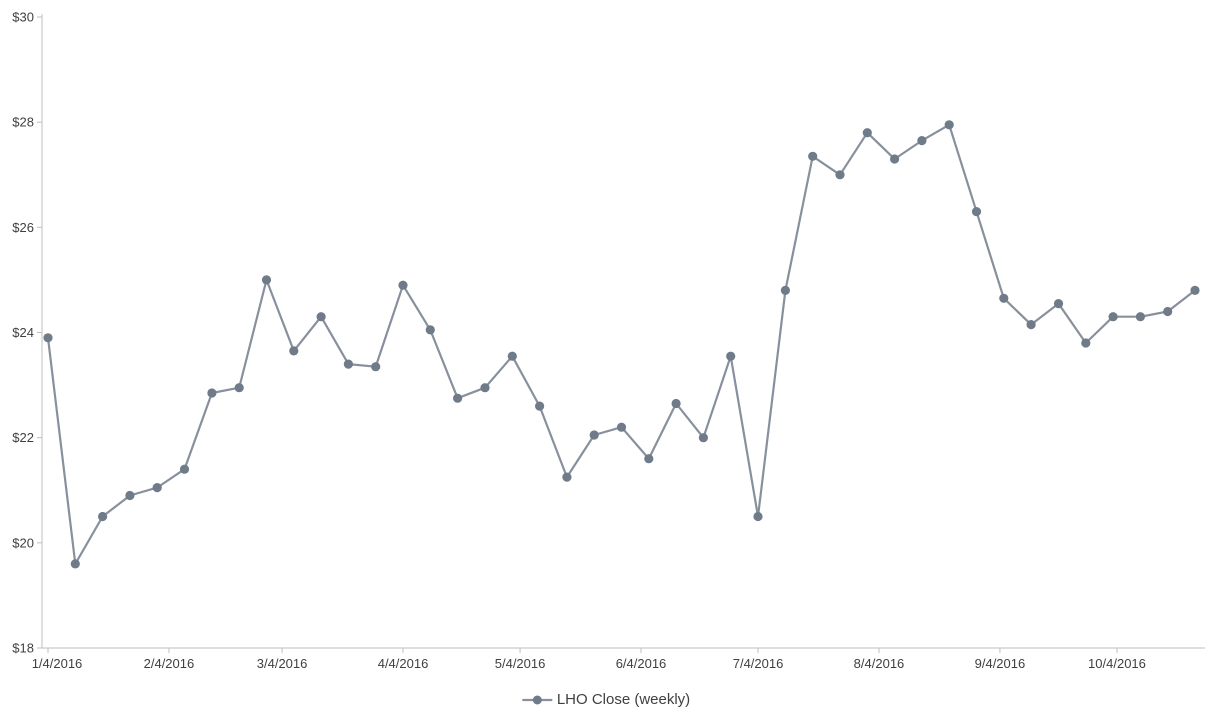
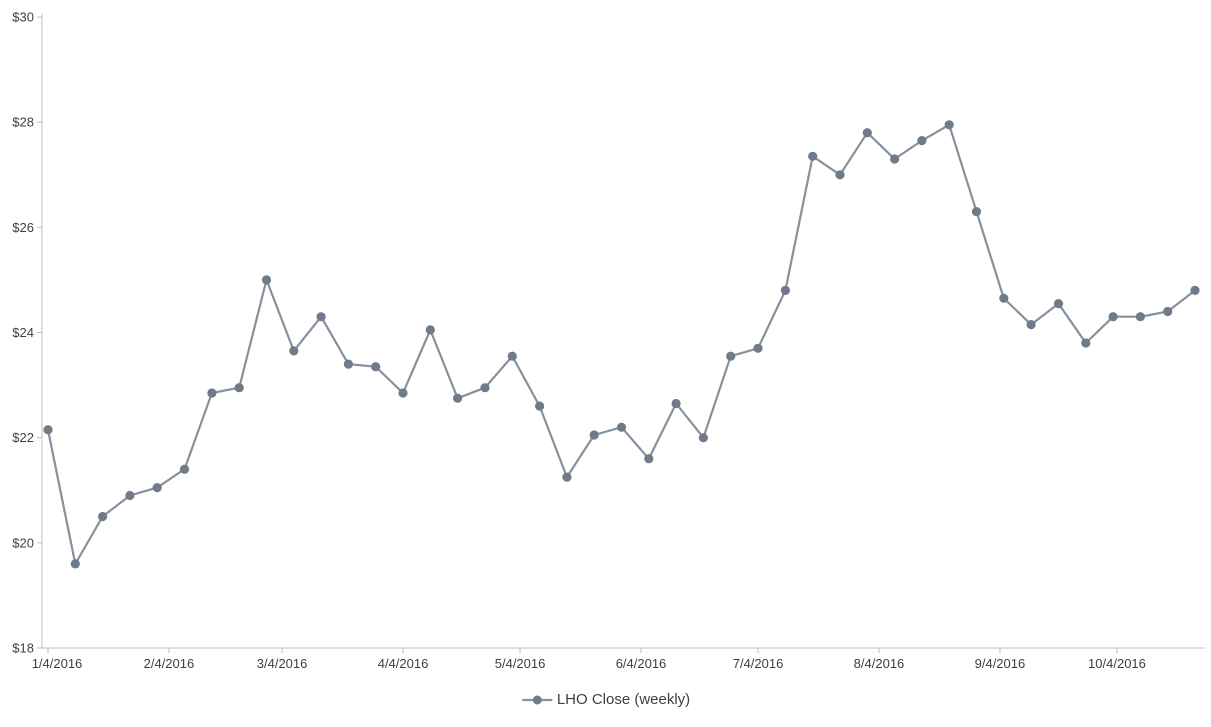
1/4/2016: $23.9 -> $22.1
4/4/2016: $24.9 -> $22.9
7/4/2016: $20.5 -> $23.7
